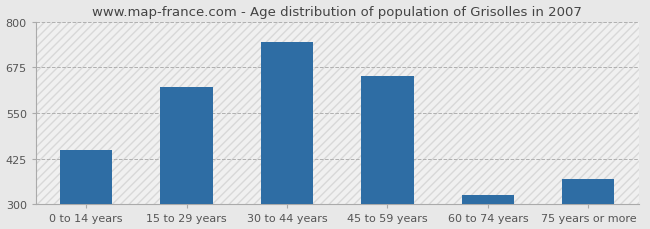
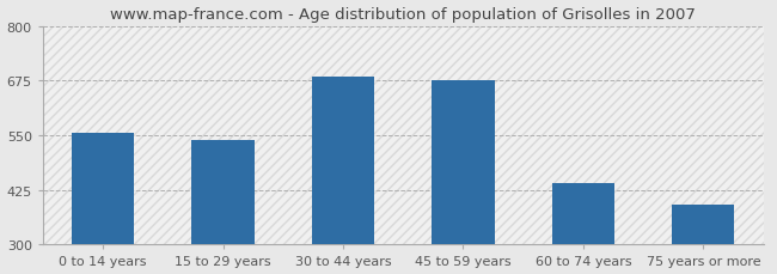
0 to 14 years: 450 -> 555
15 to 29 years: 620 -> 540
30 to 44 years: 745 -> 685
45 to 59 years: 650 -> 675
60 to 74 years: 325 -> 440
75 years or more: 370 -> 390
